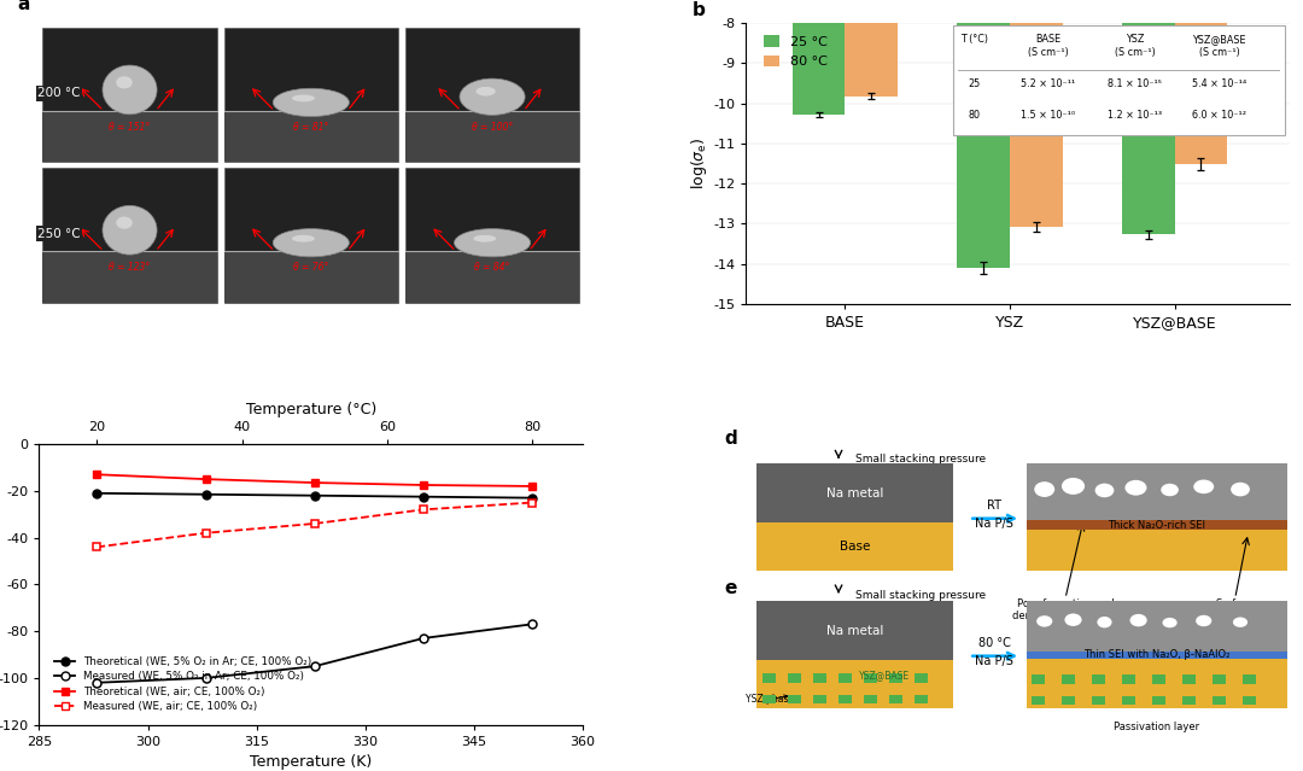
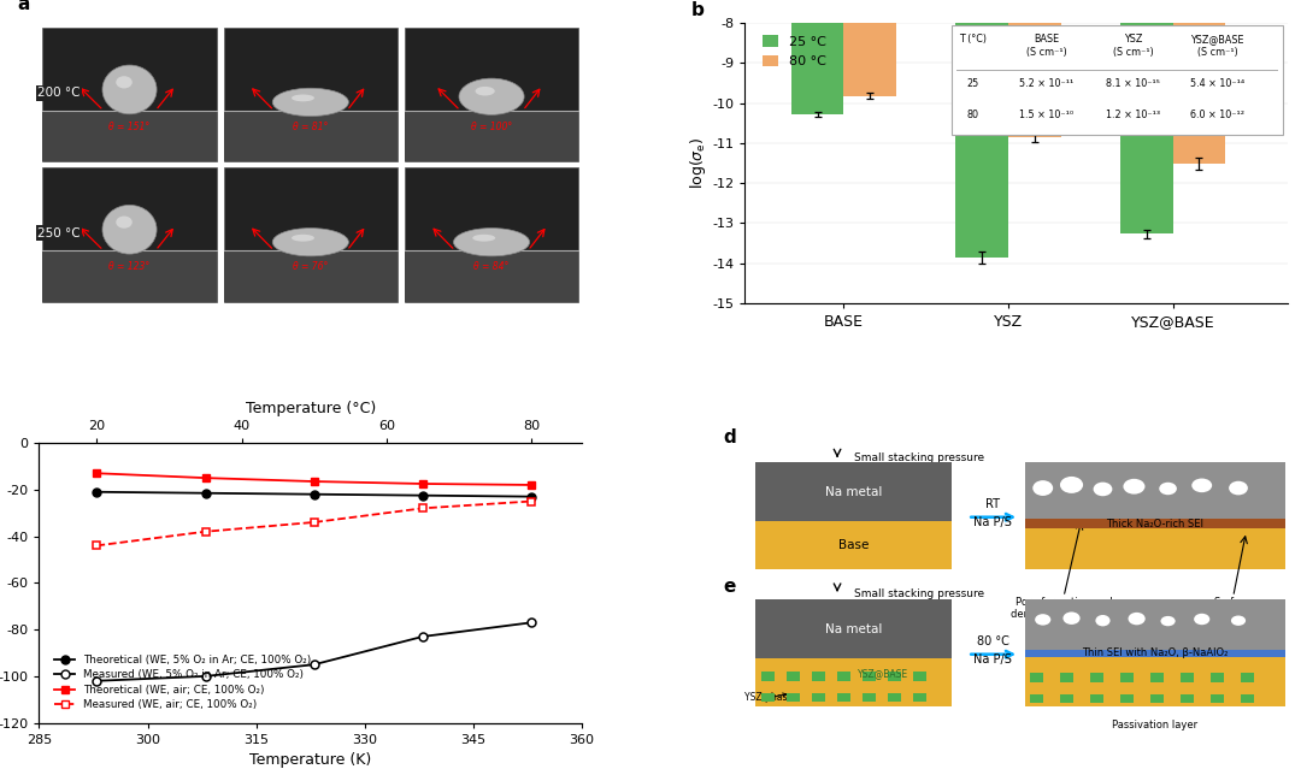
25 °C/YSZ: -14.09 -> -13.85
80 °C/YSZ: -13.08 -> -10.85
